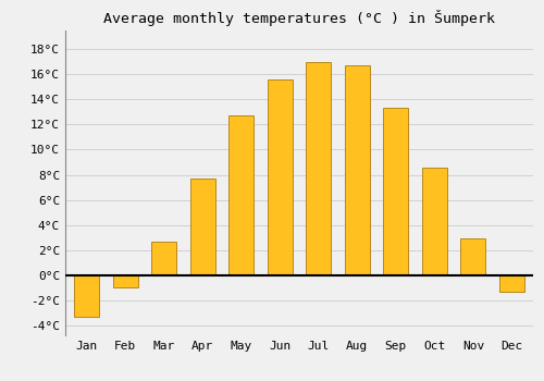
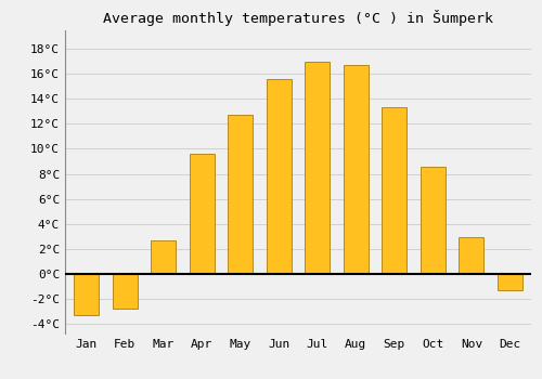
Feb: -1.0°C -> -2.8°C
Apr: 7.7°C -> 9.6°C
